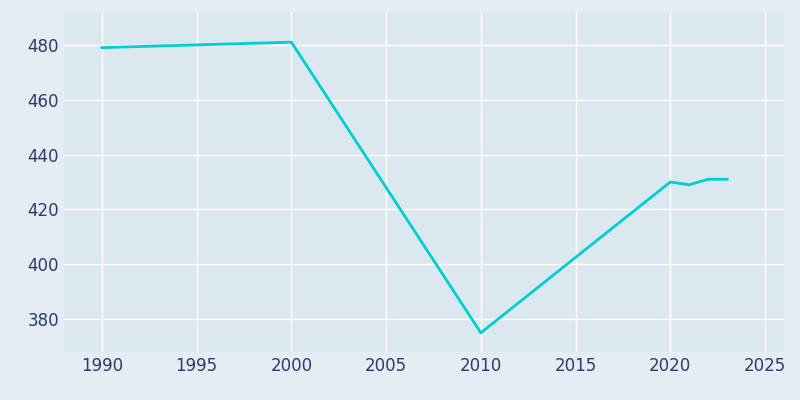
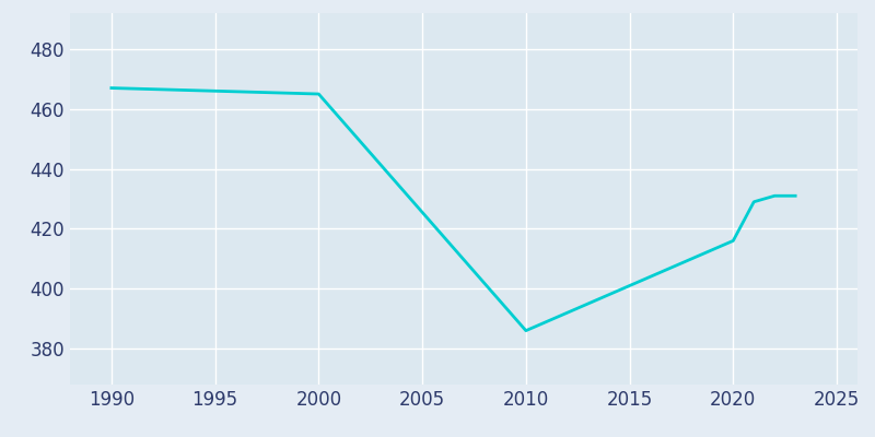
1990: 479 -> 467
2000: 481 -> 465
2010: 375 -> 386
2020: 430 -> 416
